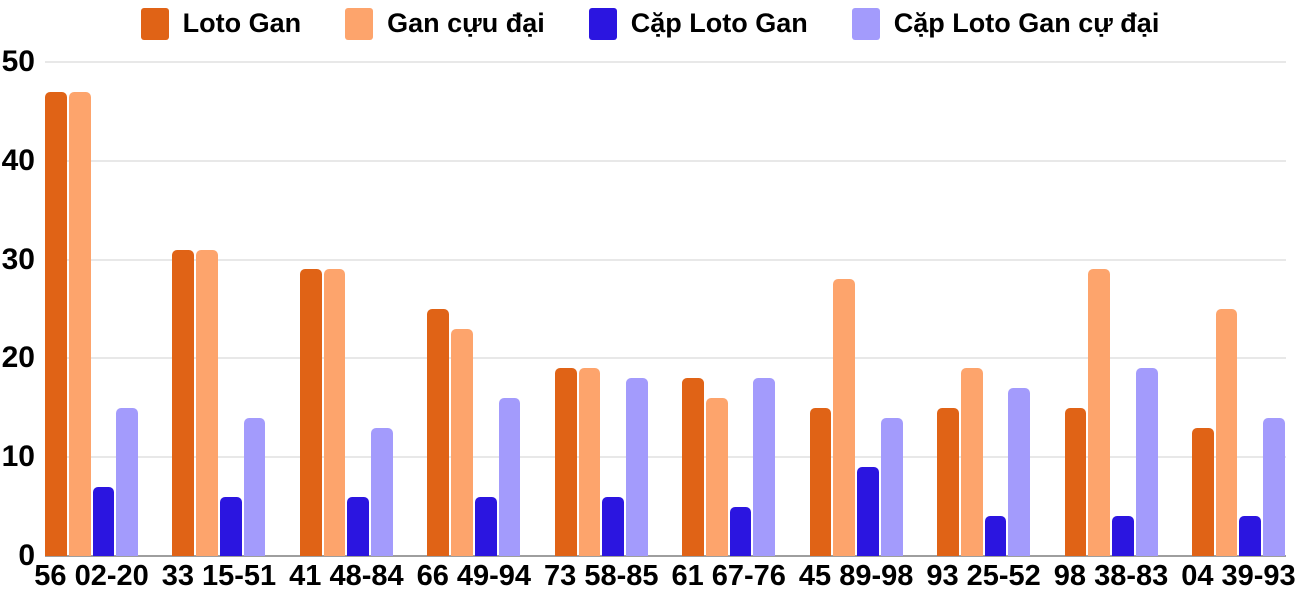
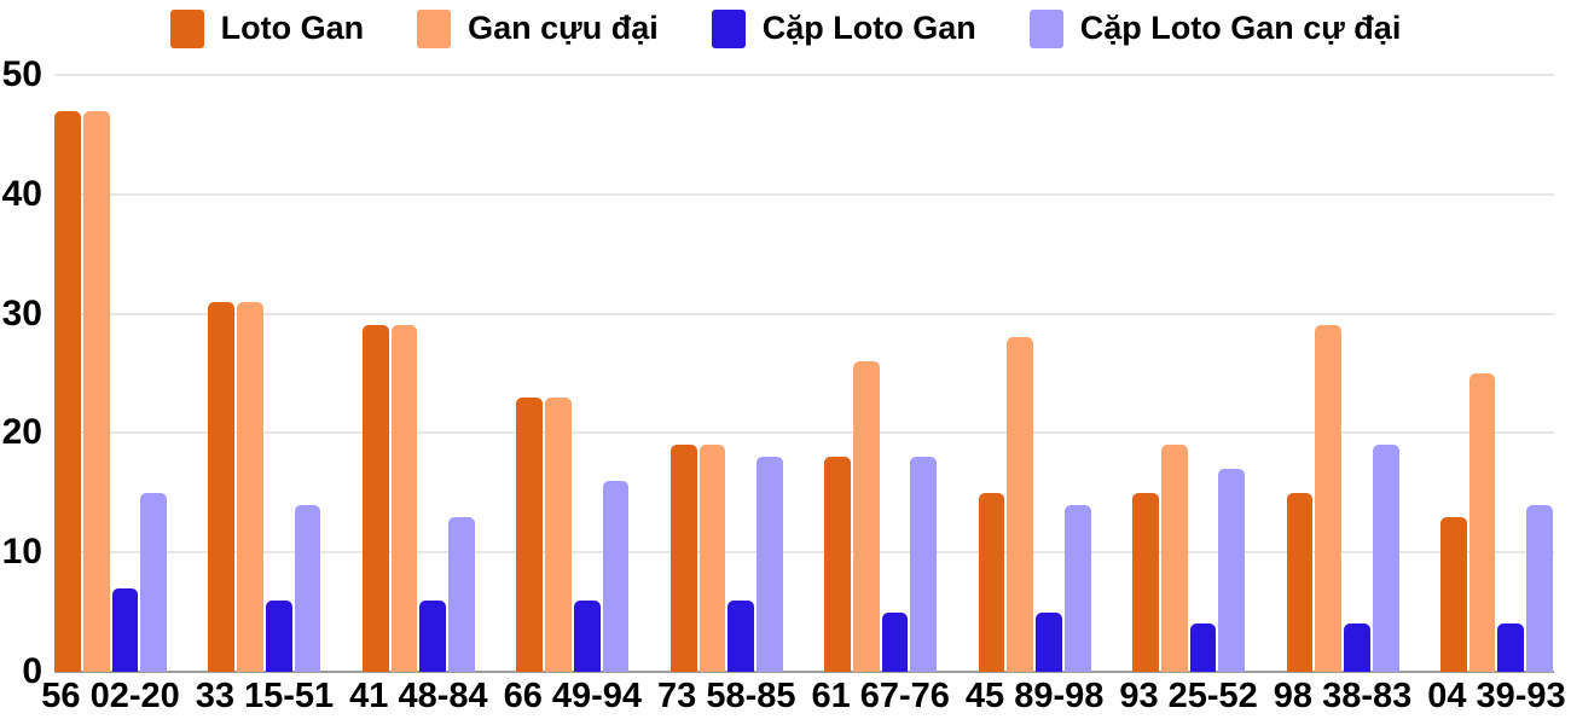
Loto Gan/66 49-94: 25 -> 23
Gan cựu đại/61 67-76: 16 -> 26
Cặp Loto Gan/45 89-98: 9 -> 5
